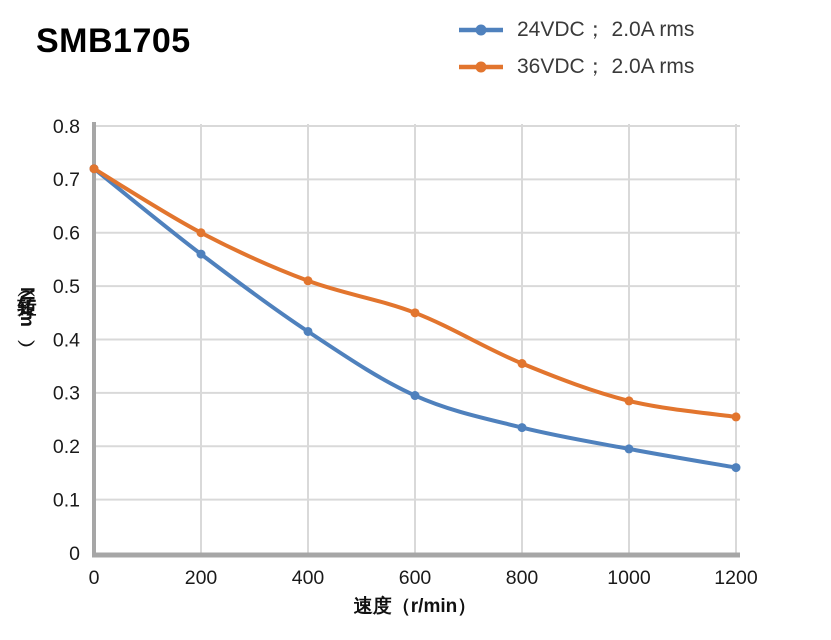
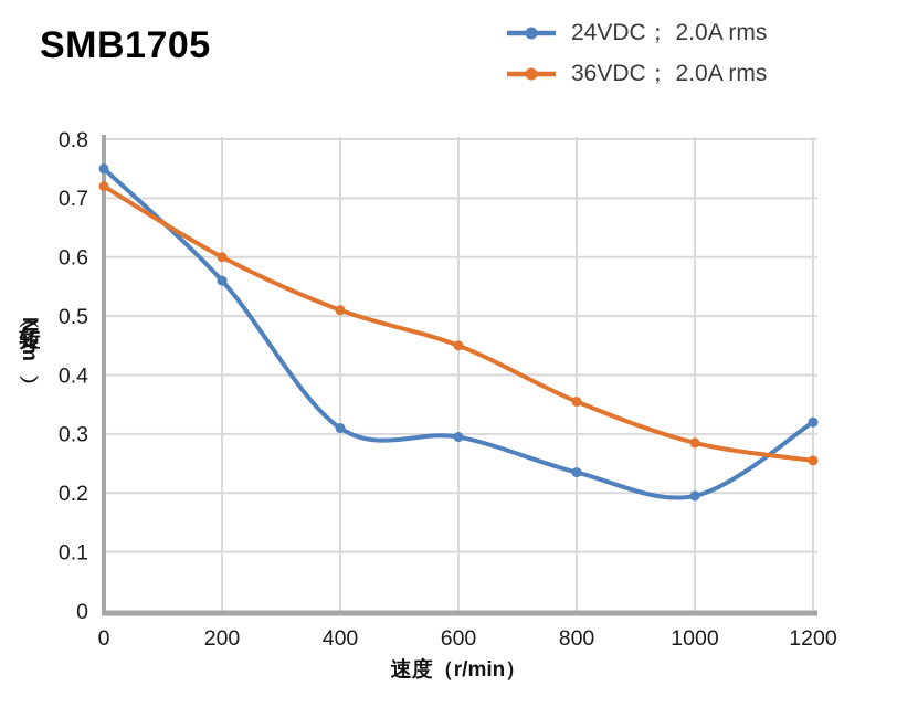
24VDC； 2.0A rms/0: 0.72 -> 0.75
24VDC； 2.0A rms/400: 0.41 -> 0.31
24VDC； 2.0A rms/1200: 0.16 -> 0.32
